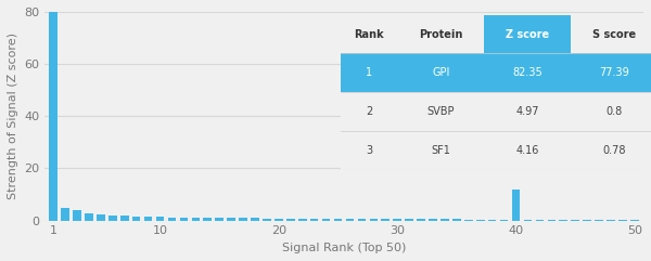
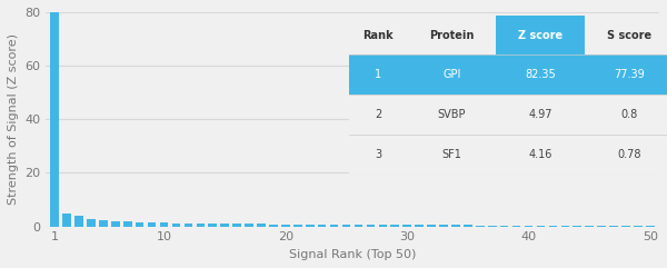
40: 12.0 -> 0.4
